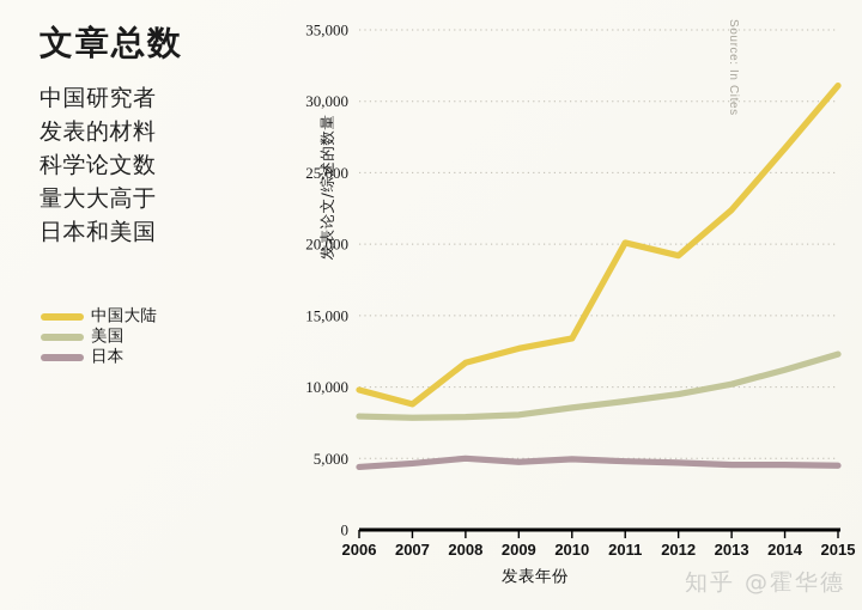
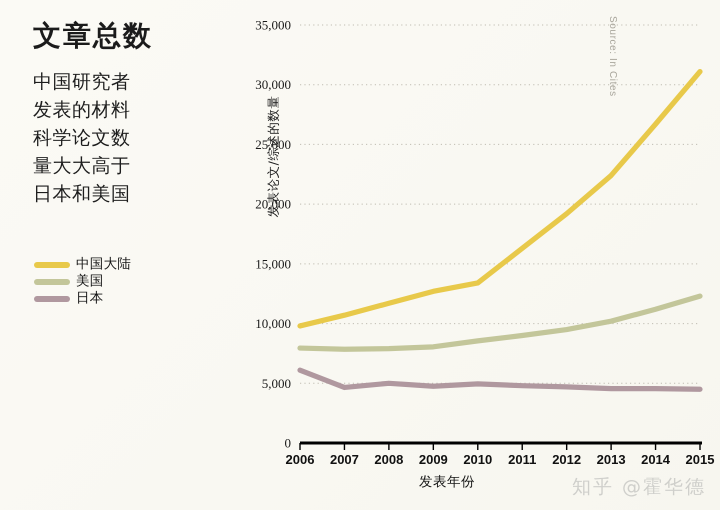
日本/2006: 4400 -> 6100
中国大陆/2007: 8800 -> 10700
中国大陆/2011: 20100 -> 16300
